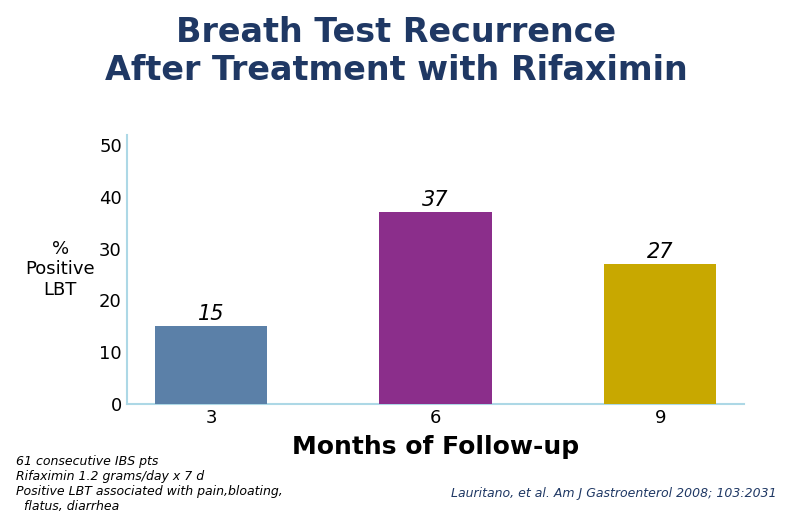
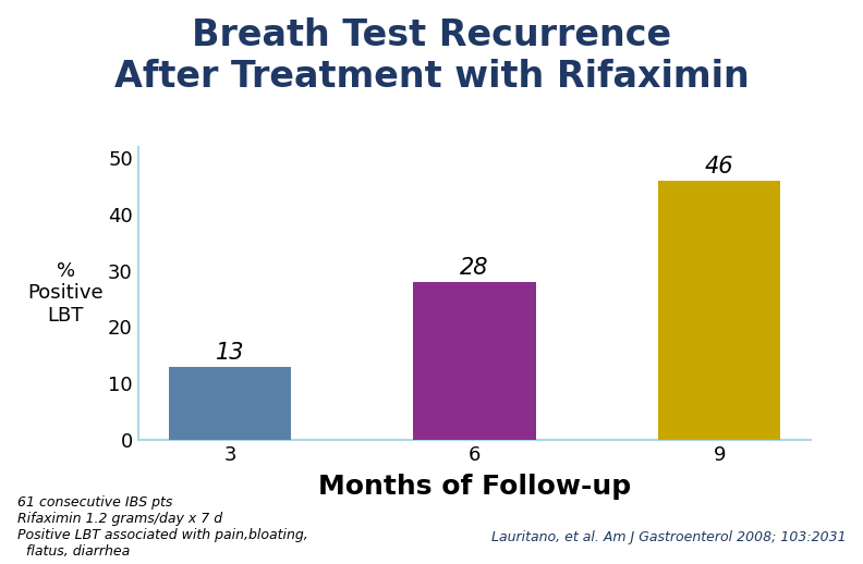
3: 15 -> 13
6: 37 -> 28
9: 27 -> 46
